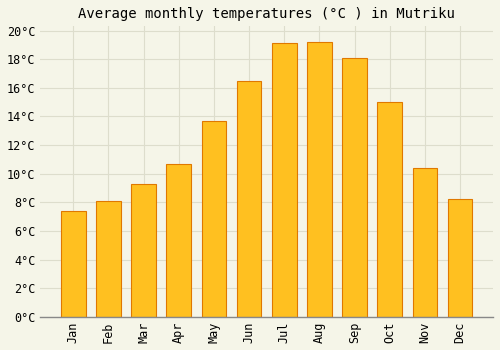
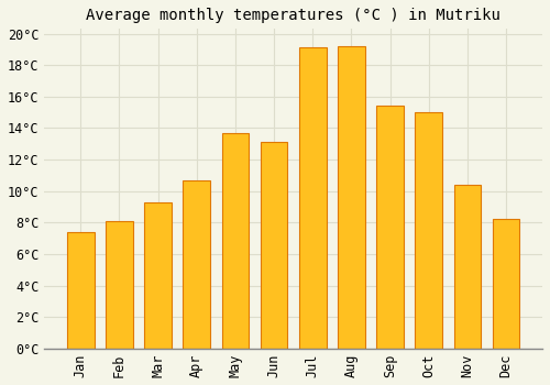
Jun: 16.5°C -> 13.1°C
Sep: 18.1°C -> 15.4°C
